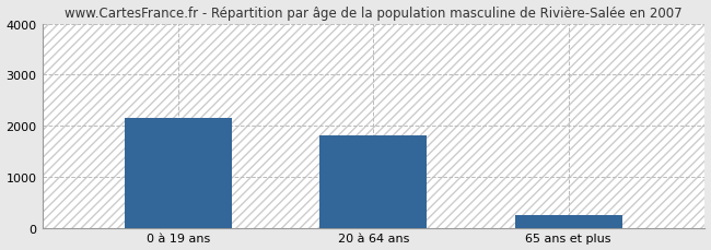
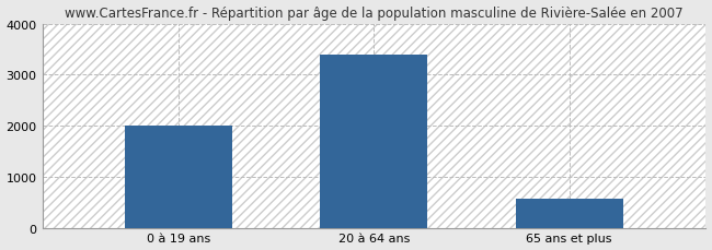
0 à 19 ans: 2150 -> 2000
20 à 64 ans: 1800 -> 3400
65 ans et plus: 250 -> 570
